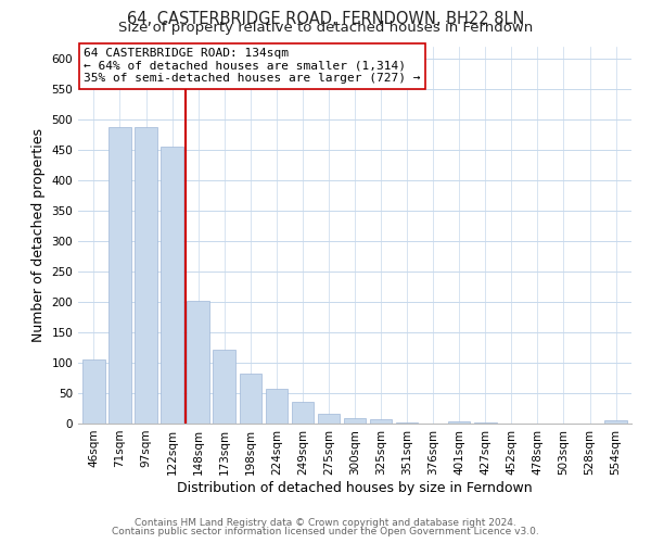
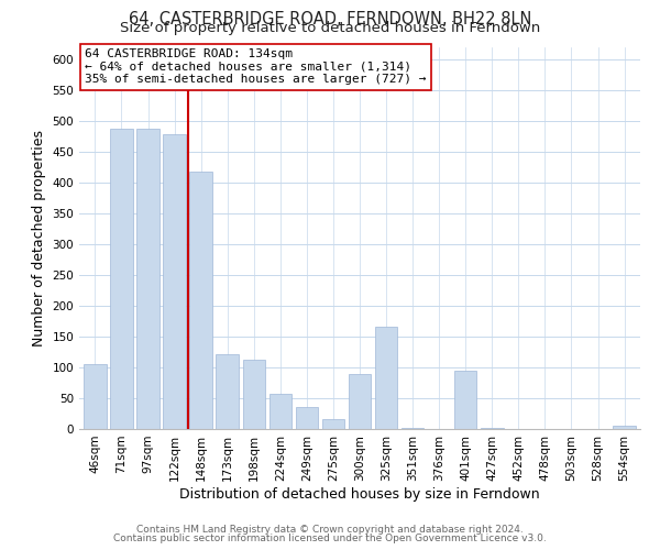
122sqm: 455 -> 478
148sqm: 202 -> 418
198sqm: 82 -> 112
300sqm: 9 -> 90
325sqm: 8 -> 166
401sqm: 3 -> 94
